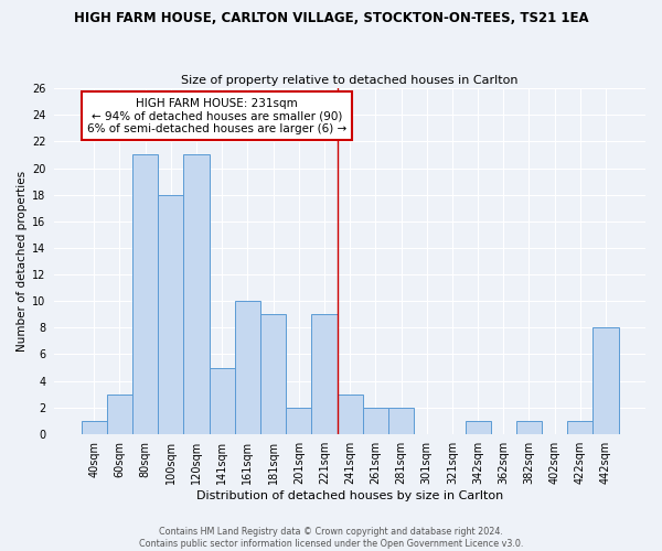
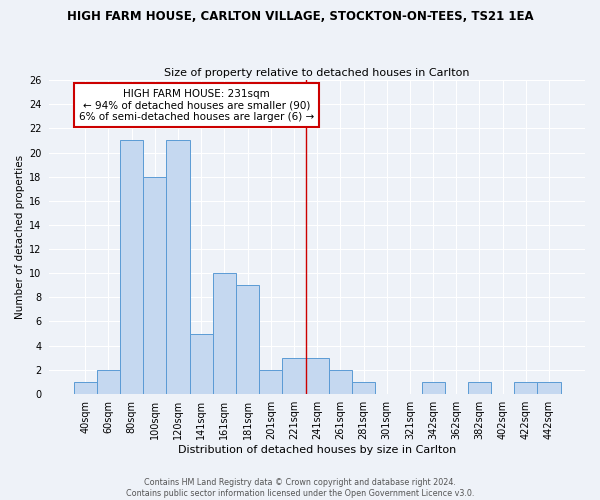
60sqm: 3 -> 2
221sqm: 9 -> 3
281sqm: 2 -> 1
442sqm: 8 -> 1
